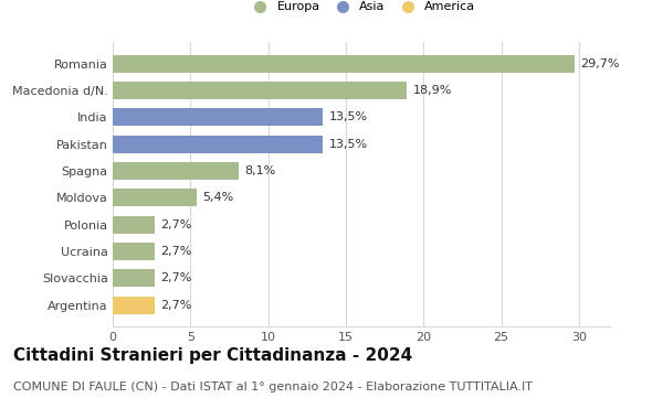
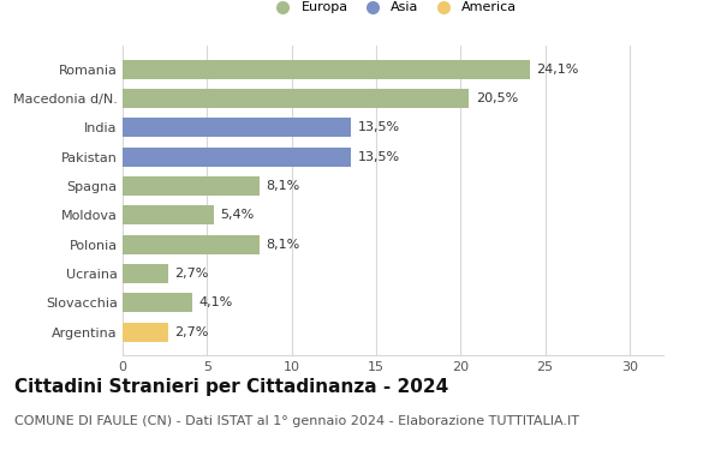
Romania: 29,7% -> 24,1%
Macedonia d/N.: 18,9% -> 20,5%
Polonia: 2,7% -> 8,1%
Slovacchia: 2,7% -> 4,1%
